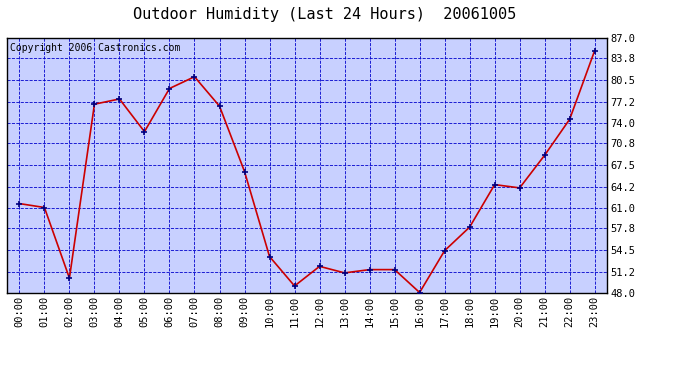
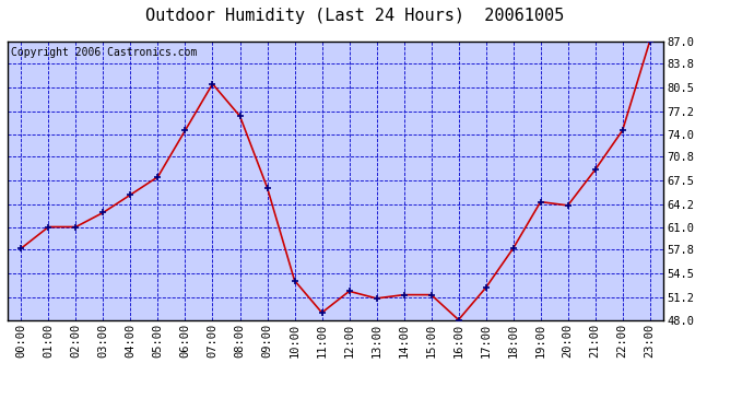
00:00: 61.6 -> 58.0
02:00: 50.2 -> 61.0
03:00: 76.8 -> 63.0
04:00: 77.6 -> 65.5
05:00: 72.6 -> 68.0
06:00: 79.2 -> 74.5
17:00: 54.4 -> 52.5
23:00: 85.0 -> 87.0
